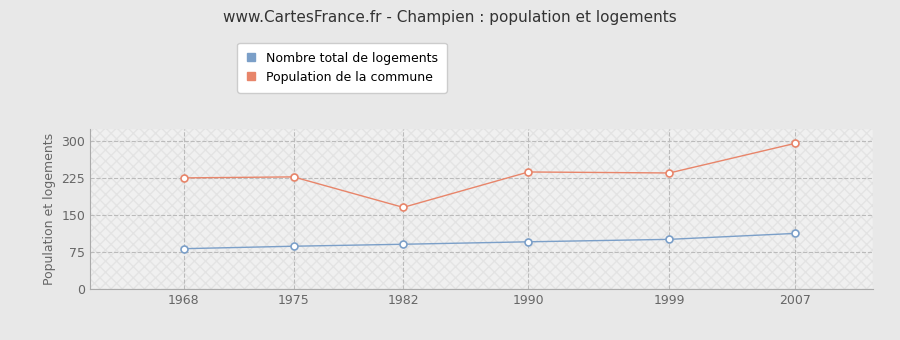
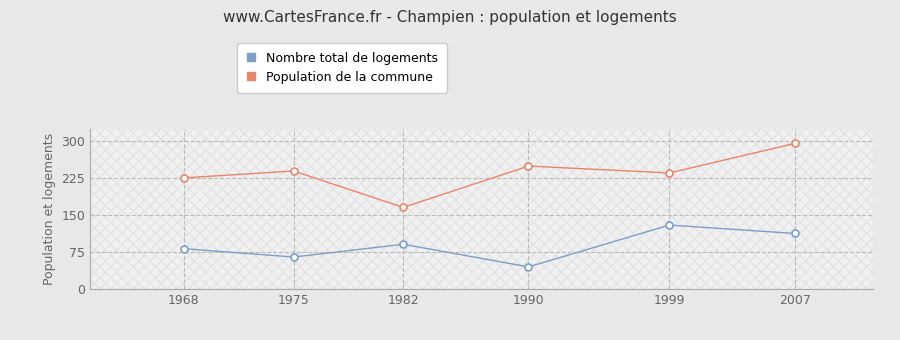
Nombre total de logements/1975: 87 -> 65
Population de la commune/1975: 228 -> 240
Nombre total de logements/1990: 96 -> 45
Population de la commune/1990: 238 -> 250
Nombre total de logements/1999: 101 -> 130
